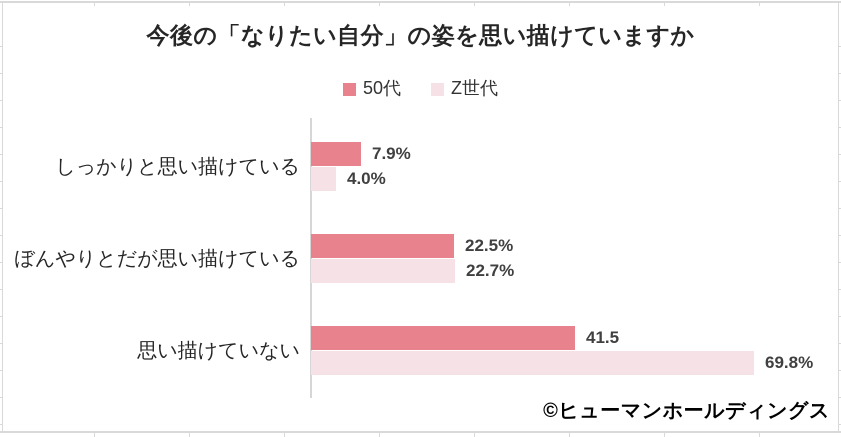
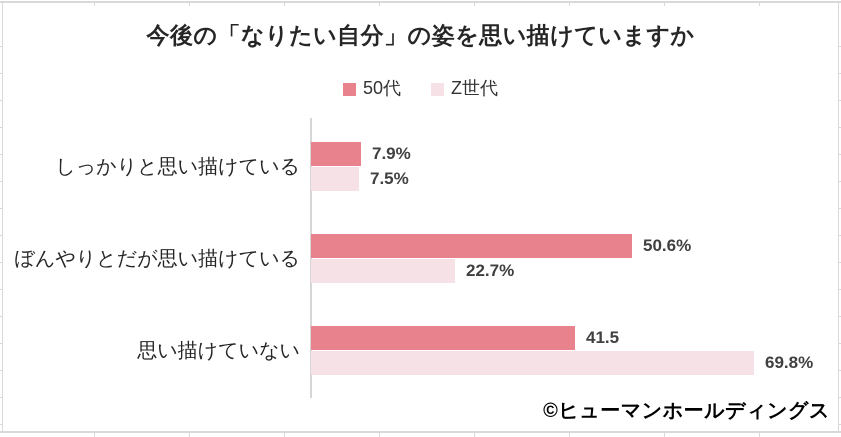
Z世代/しっかりと思い描けている: 4.0% -> 7.5%
50代/ぼんやりとだが思い描けている: 22.5% -> 50.6%
